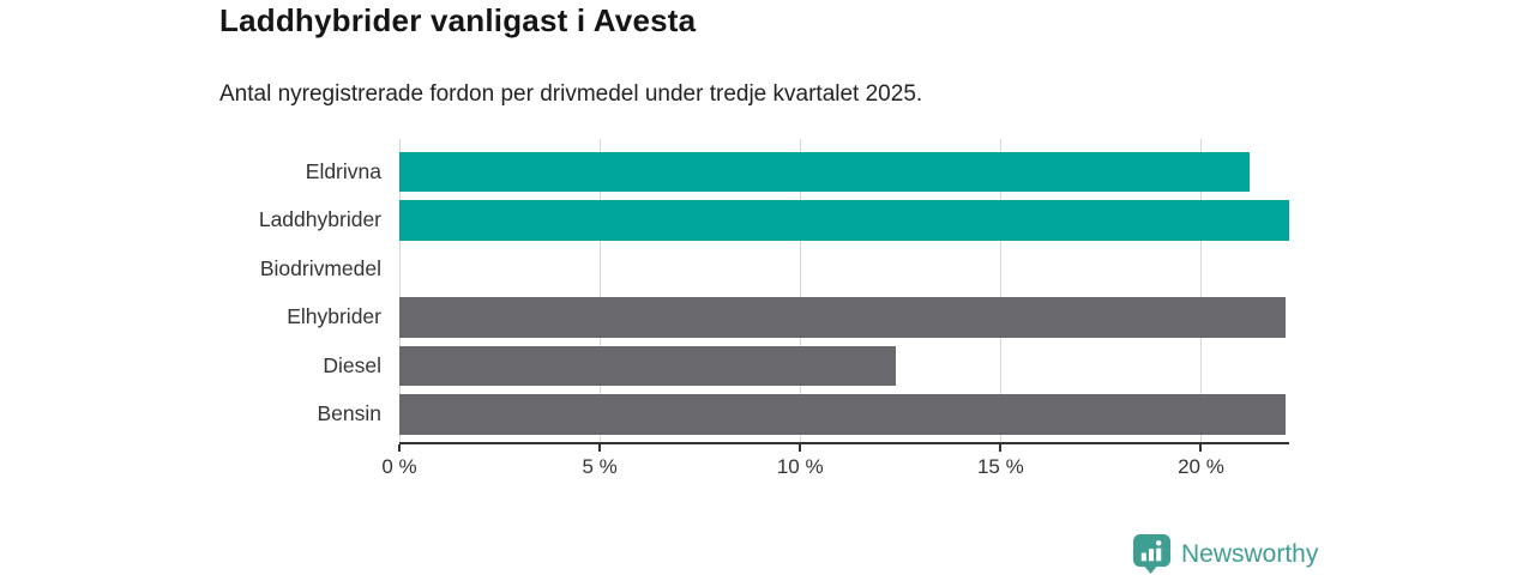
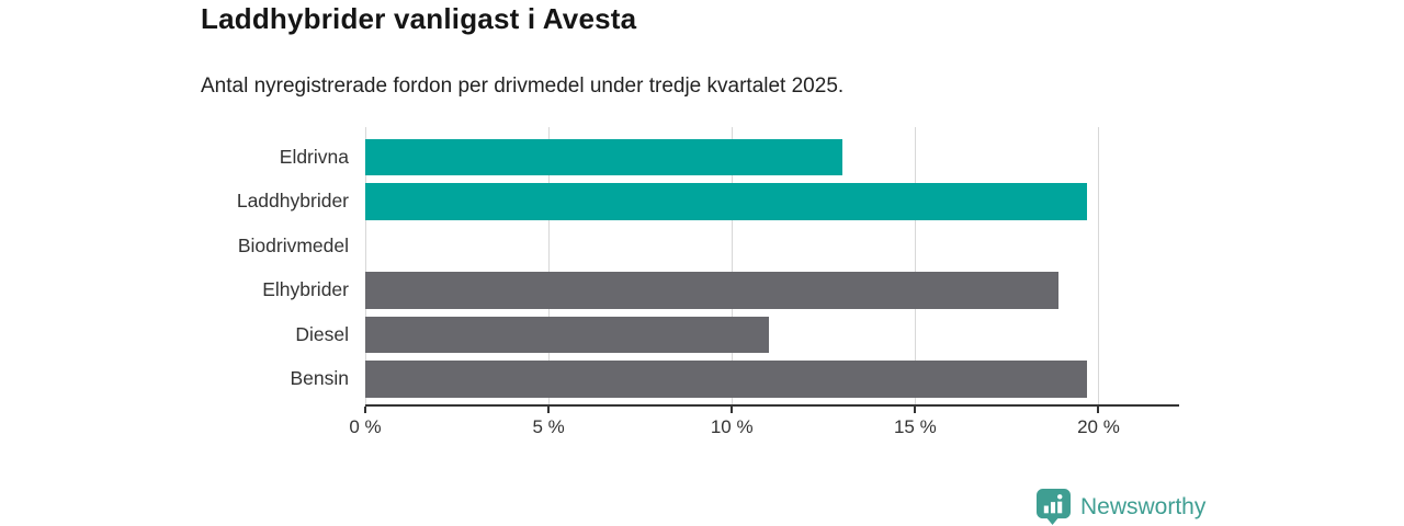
Eldrivna: 21.2% -> 13.0%
Laddhybrider: 22.2% -> 19.7%
Elhybrider: 22.1% -> 18.9%
Diesel: 12.4% -> 11.0%
Bensin: 22.1% -> 19.7%
